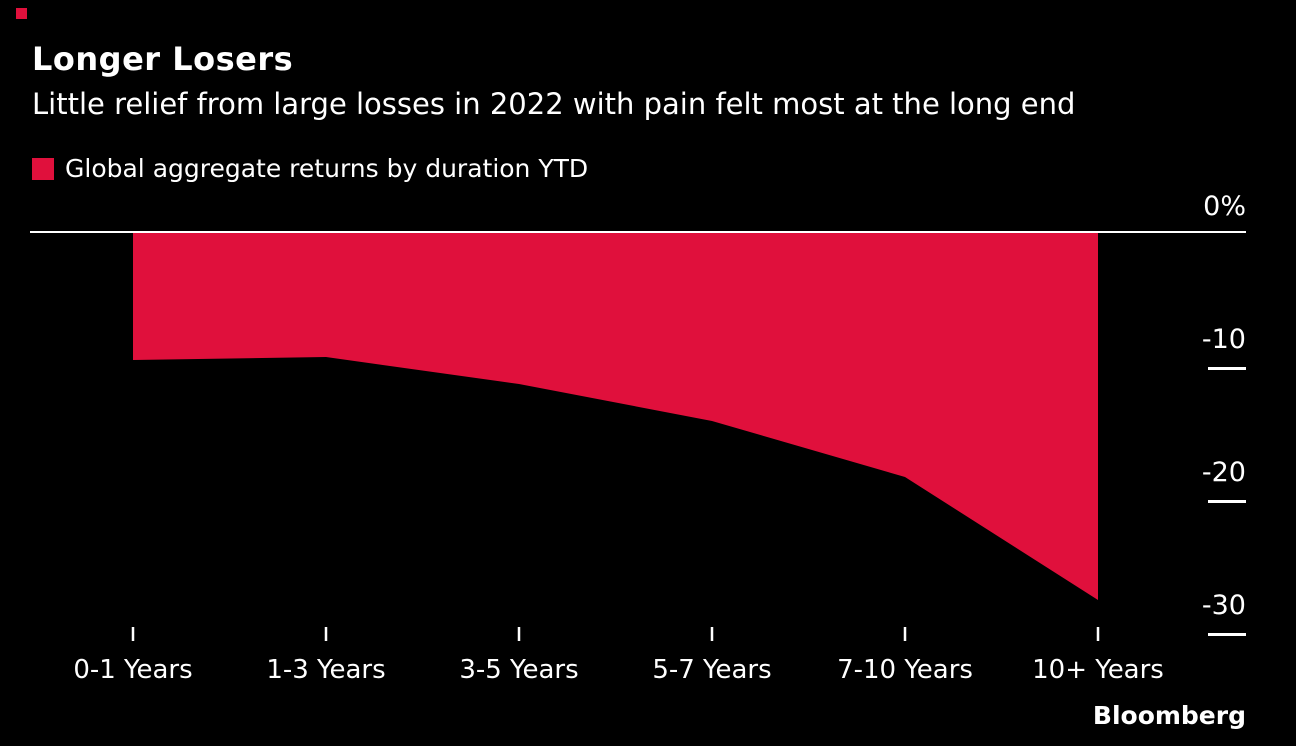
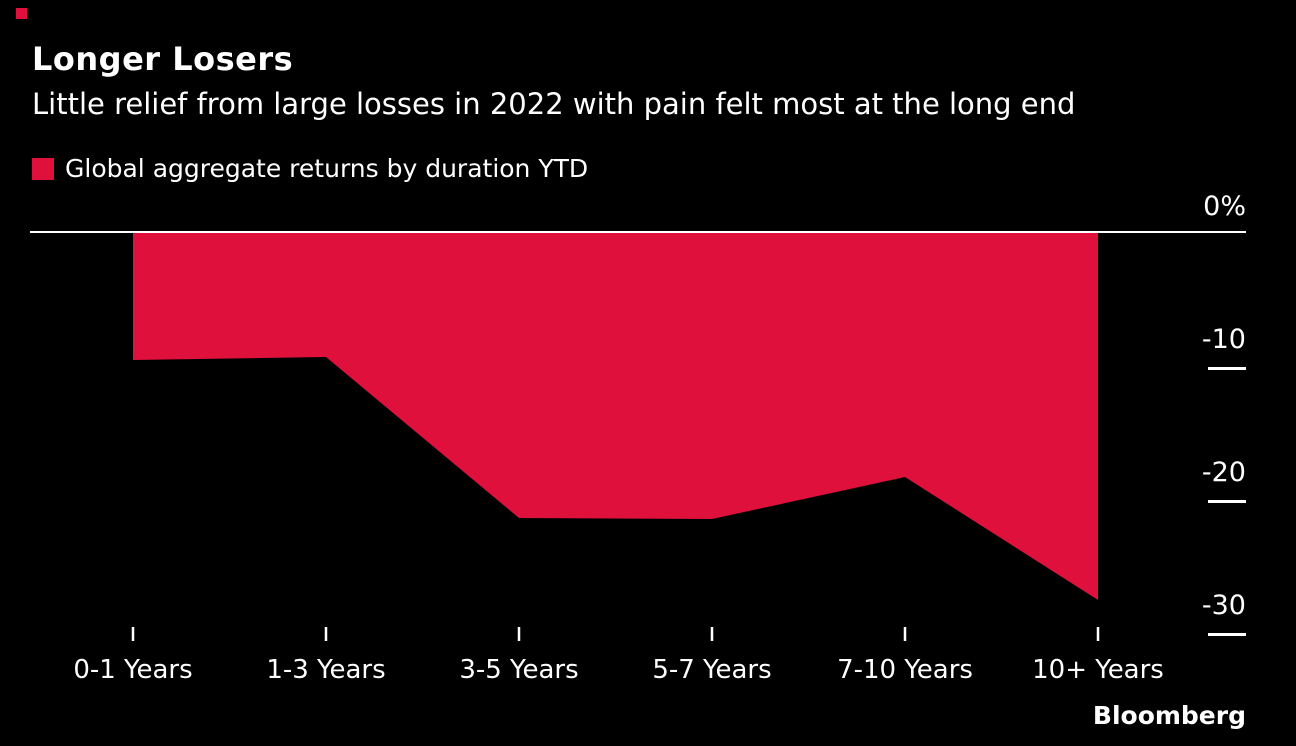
3-5 Years: -11.4% -> -21.5%
5-7 Years: -14.2% -> -21.6%
